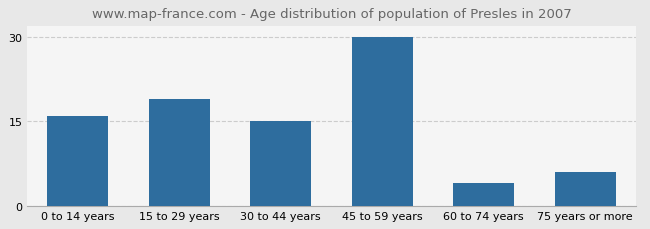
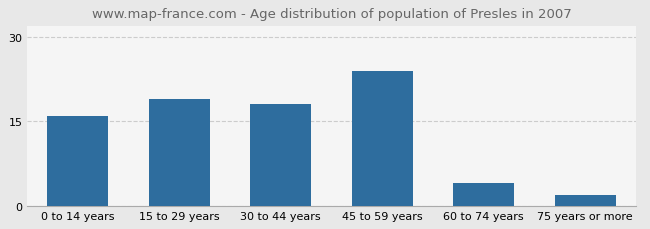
30 to 44 years: 15 -> 18
45 to 59 years: 30 -> 24
75 years or more: 6 -> 2
